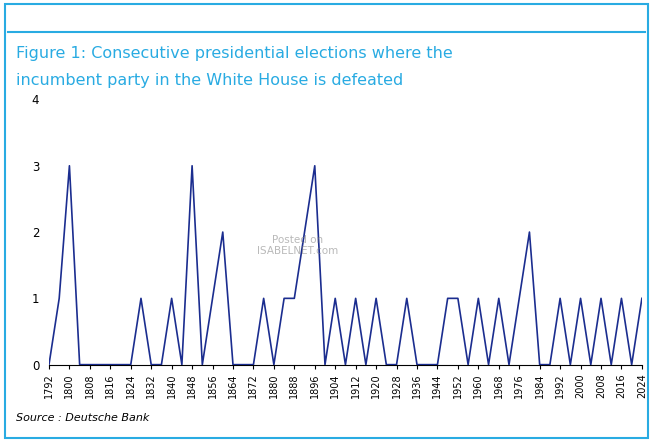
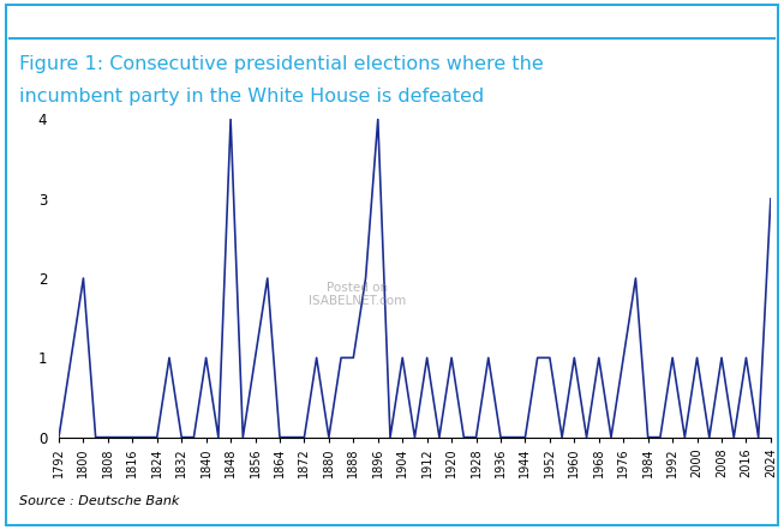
1800: 3 -> 2
1848: 3 -> 4
1896: 3 -> 4
2024: 1 -> 3
